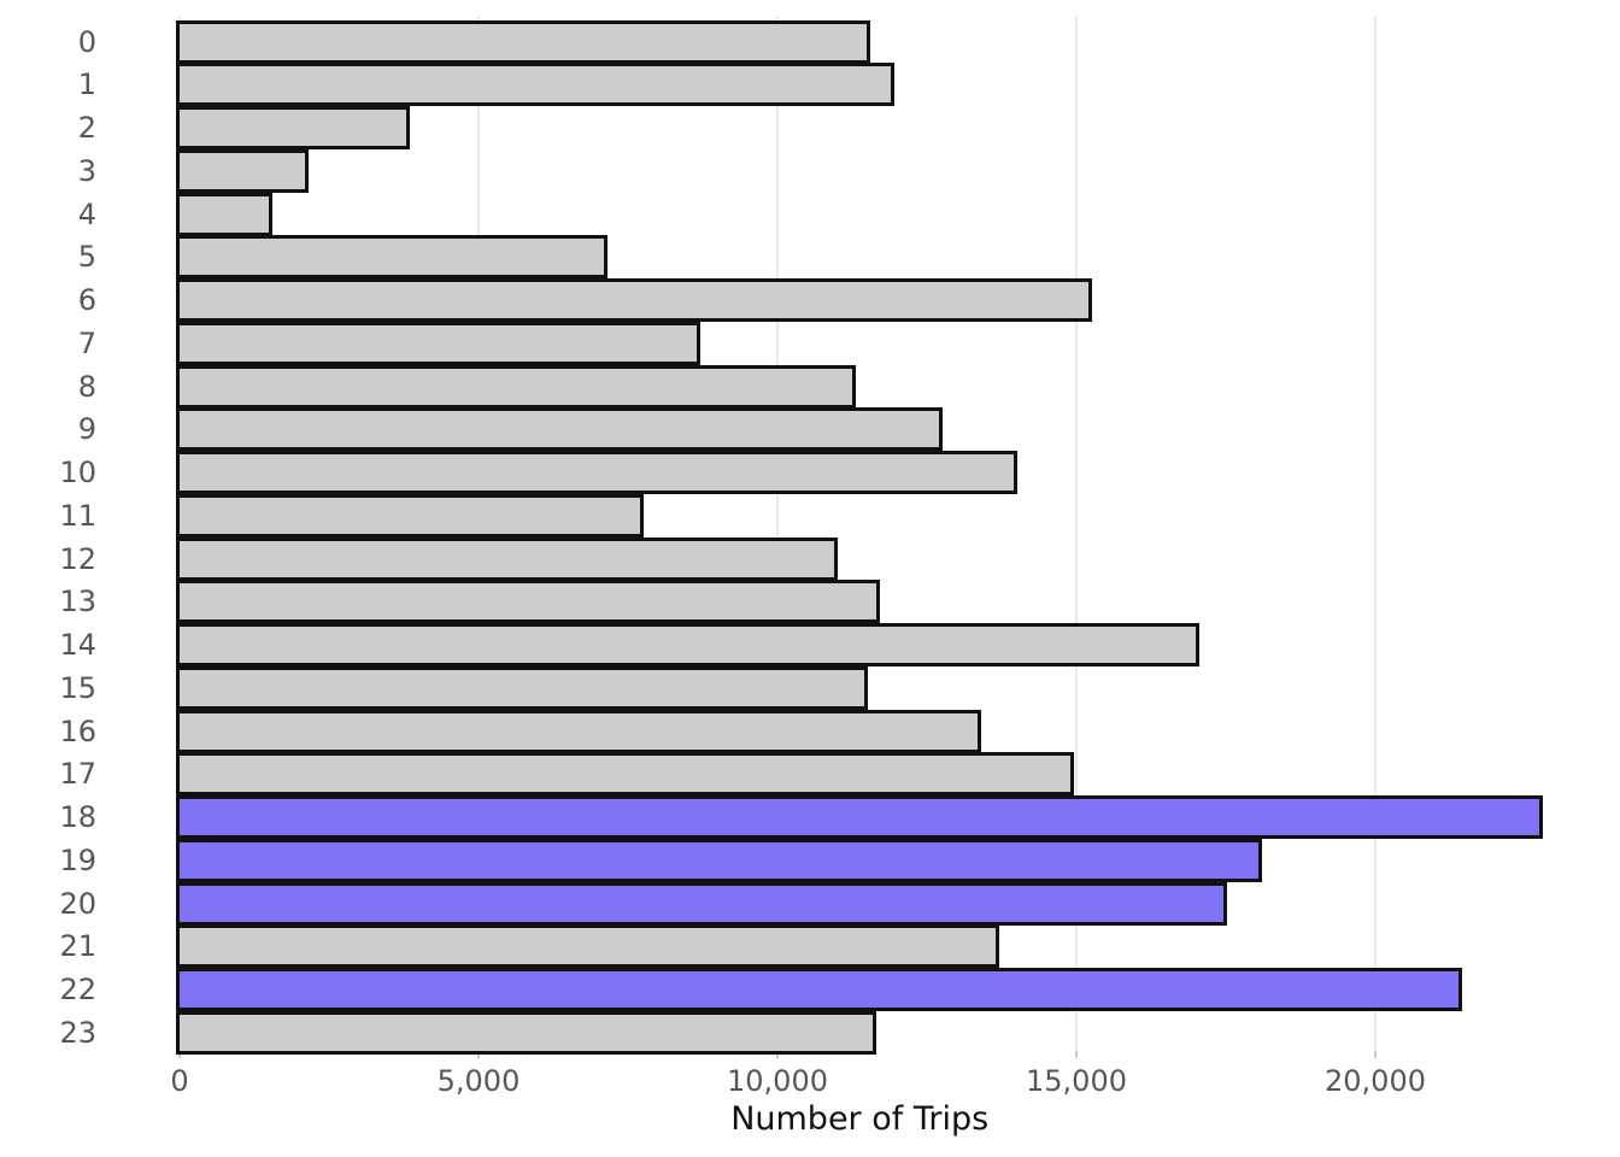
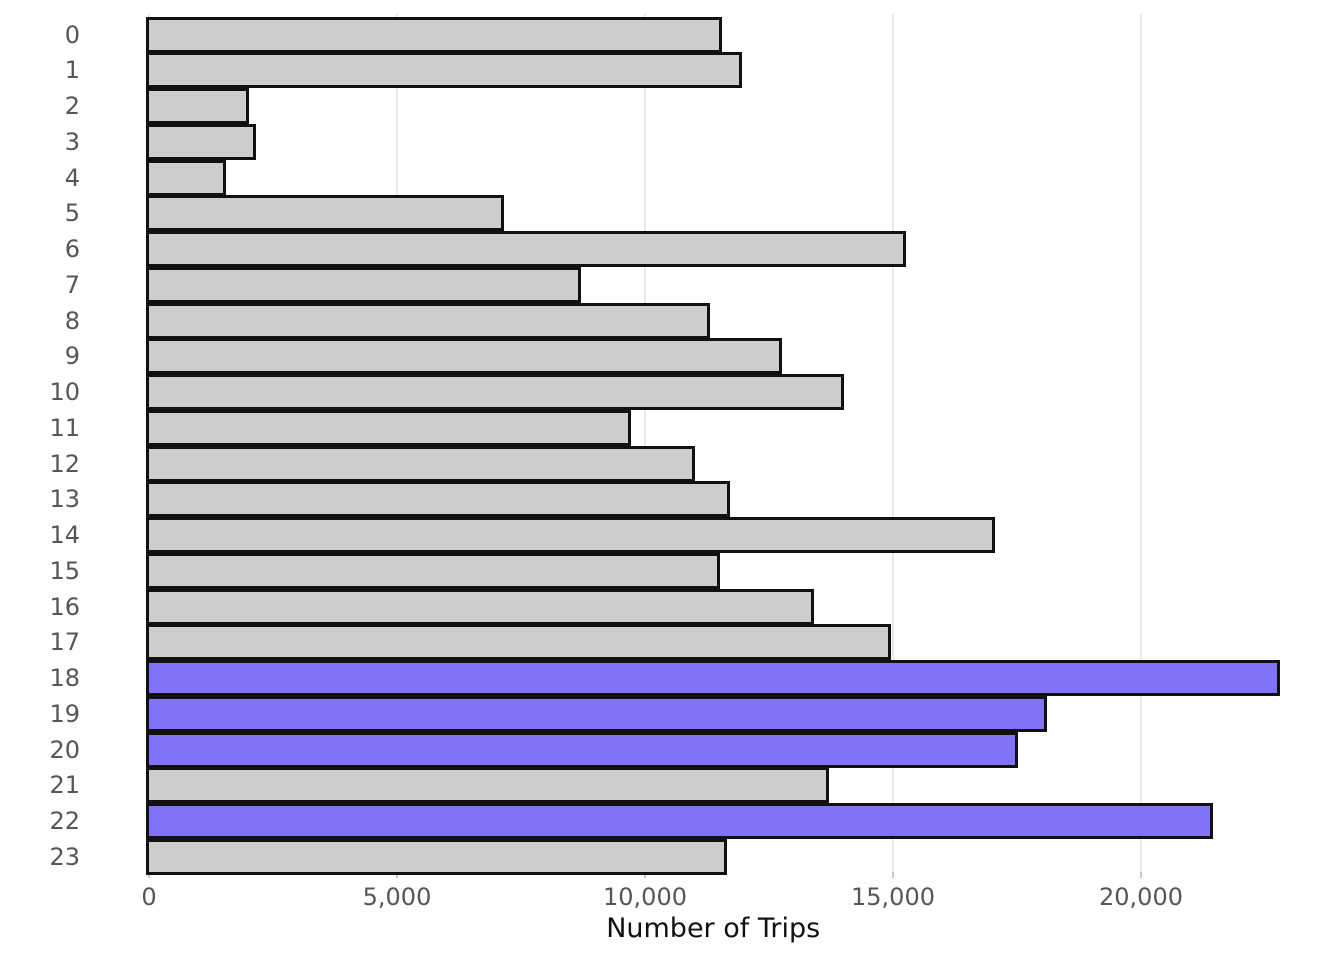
2: 3800 -> 2000
11: 7700 -> 9600
